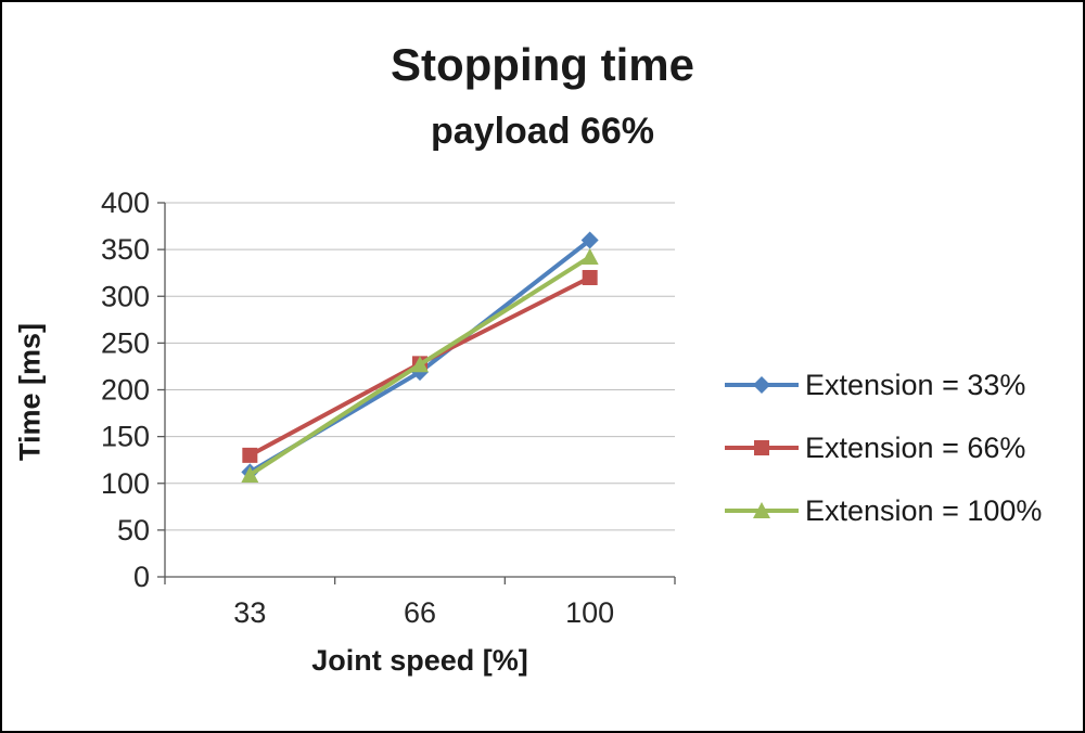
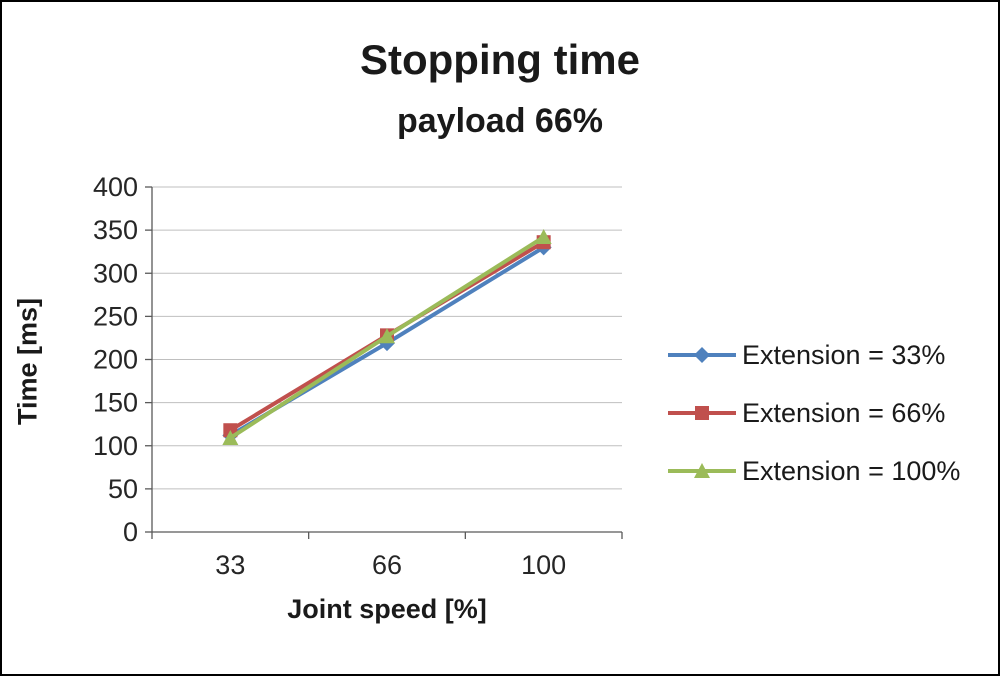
Extension = 66%/33: 130 -> 120
Extension = 33%/100: 360 -> 330
Extension = 66%/100: 320 -> 340
